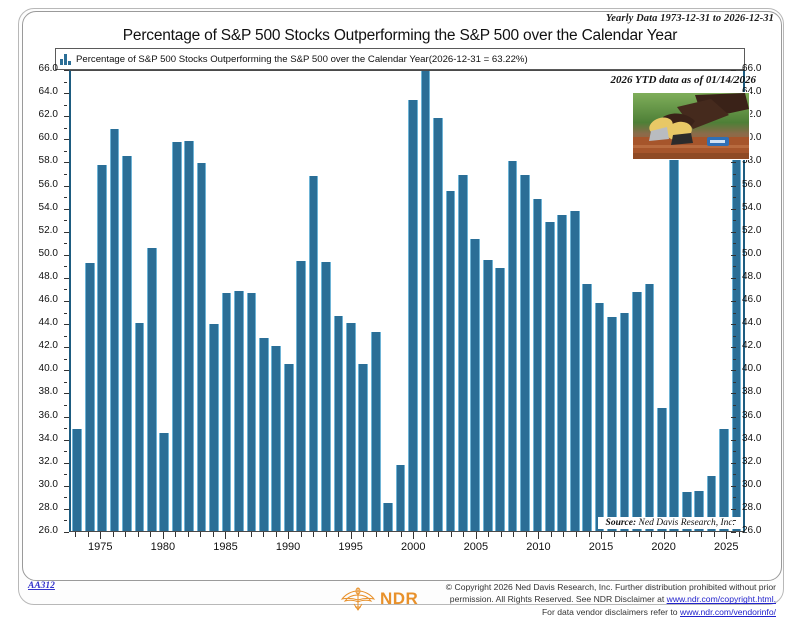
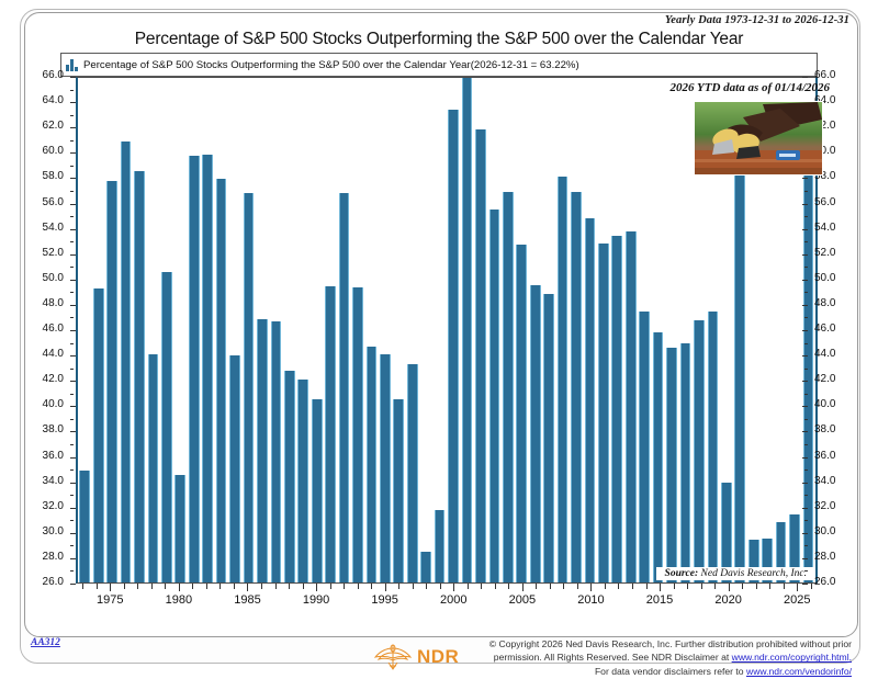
1985: 46.7 -> 56.9
2005: 51.4 -> 52.8
2020: 36.7 -> 33.9
2025: 34.9 -> 31.4
